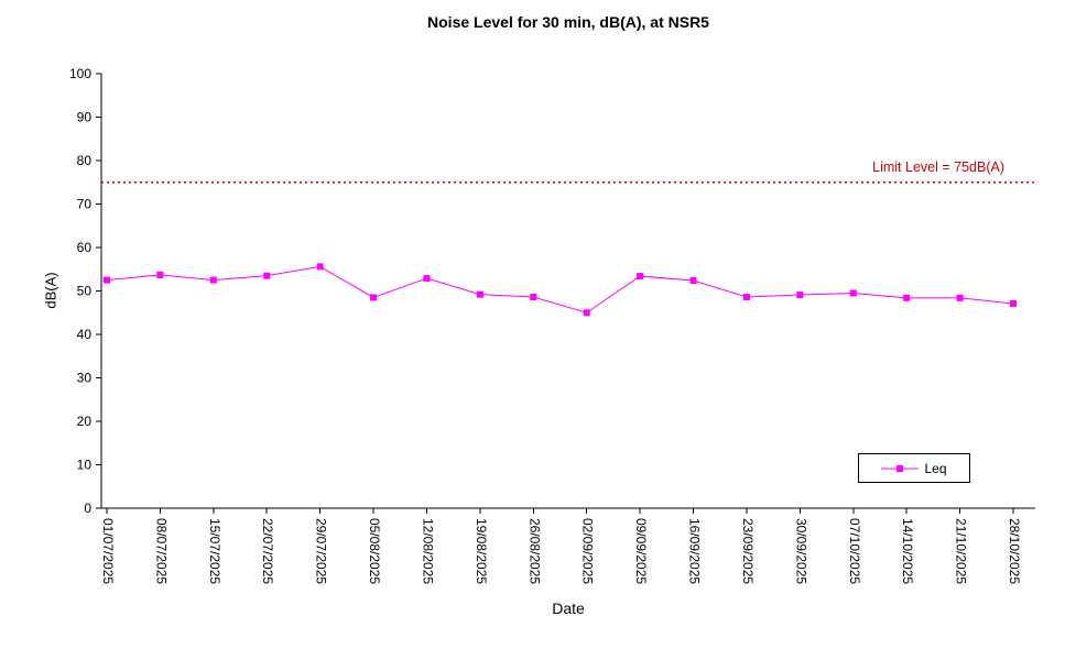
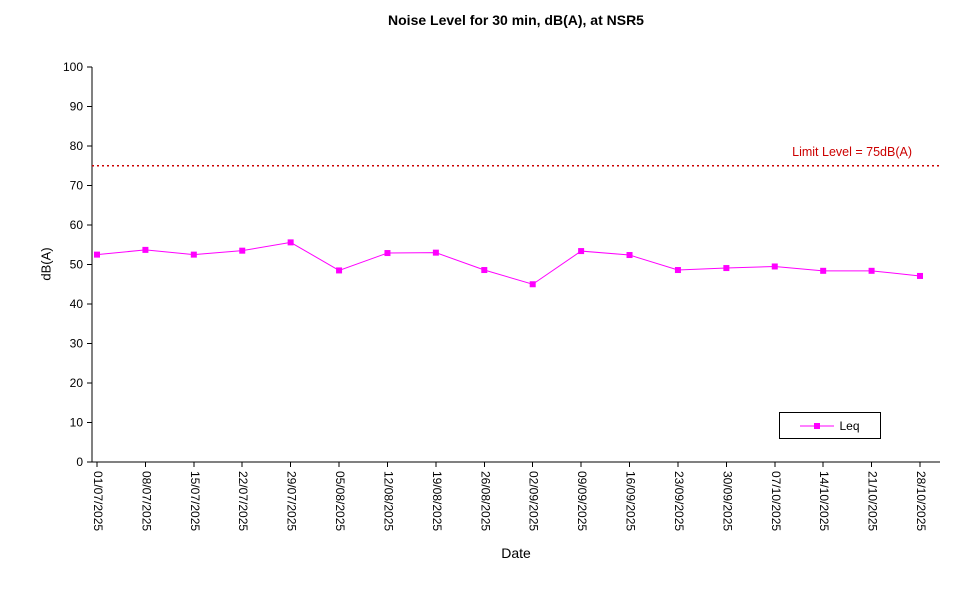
19/08/2025: 49 -> 53
